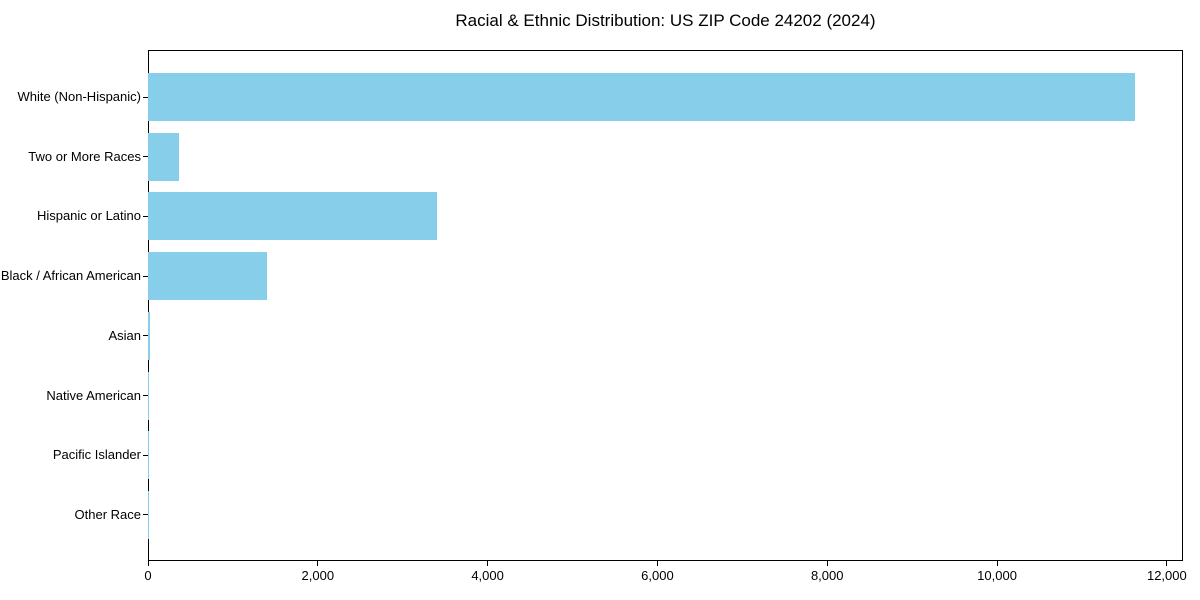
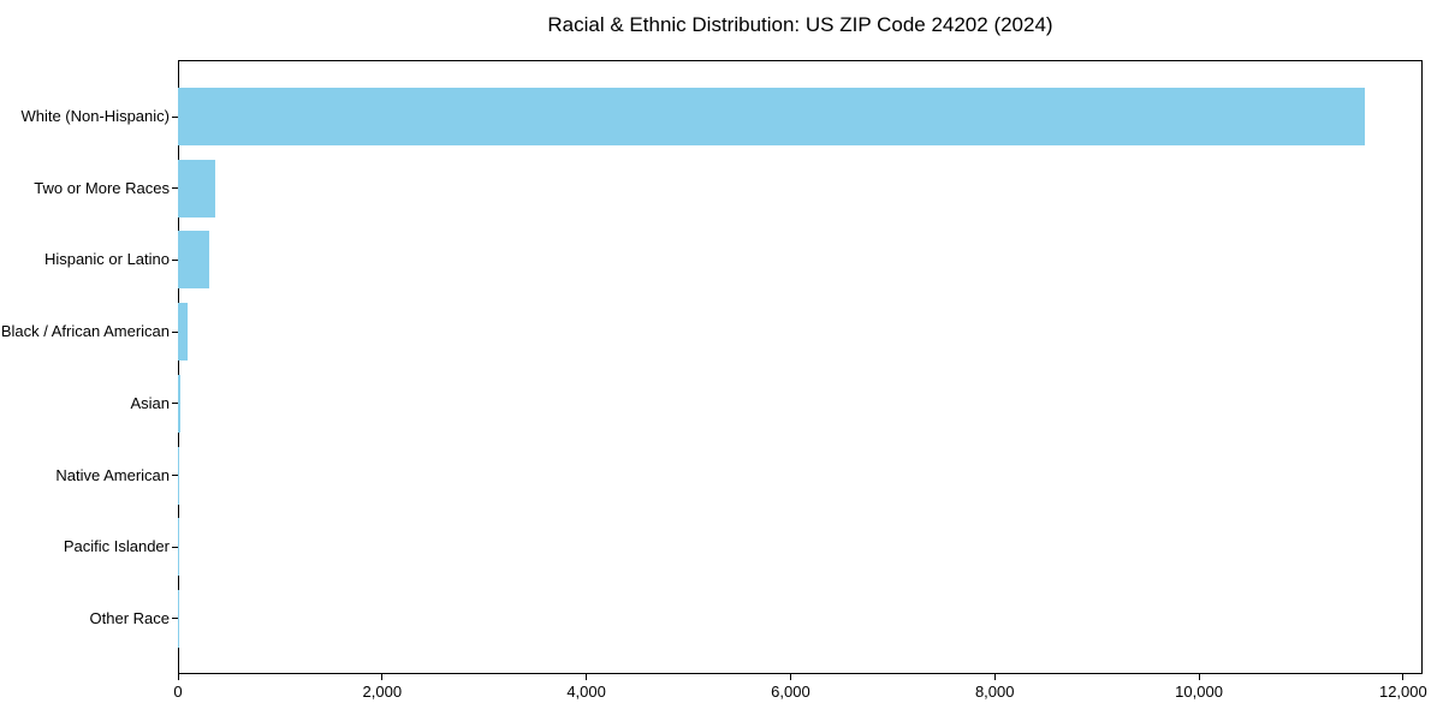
Hispanic or Latino: 3400 -> 300
Black / African American: 1400 -> 100
